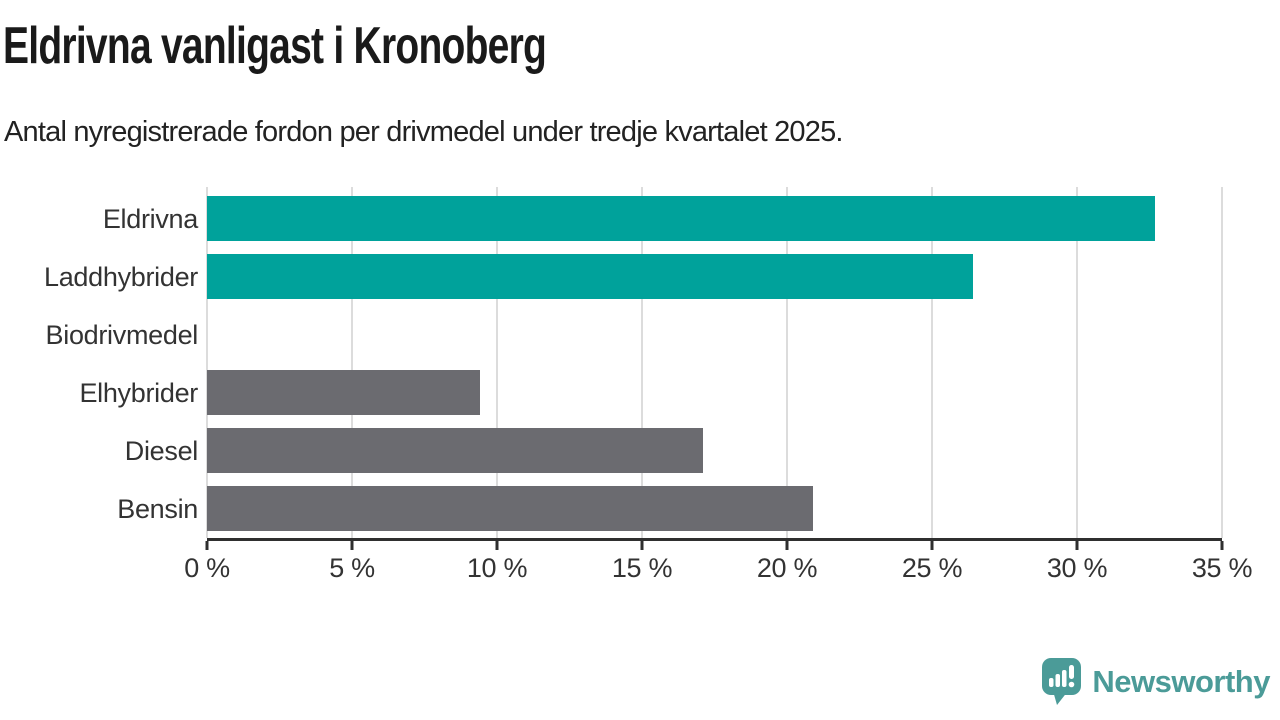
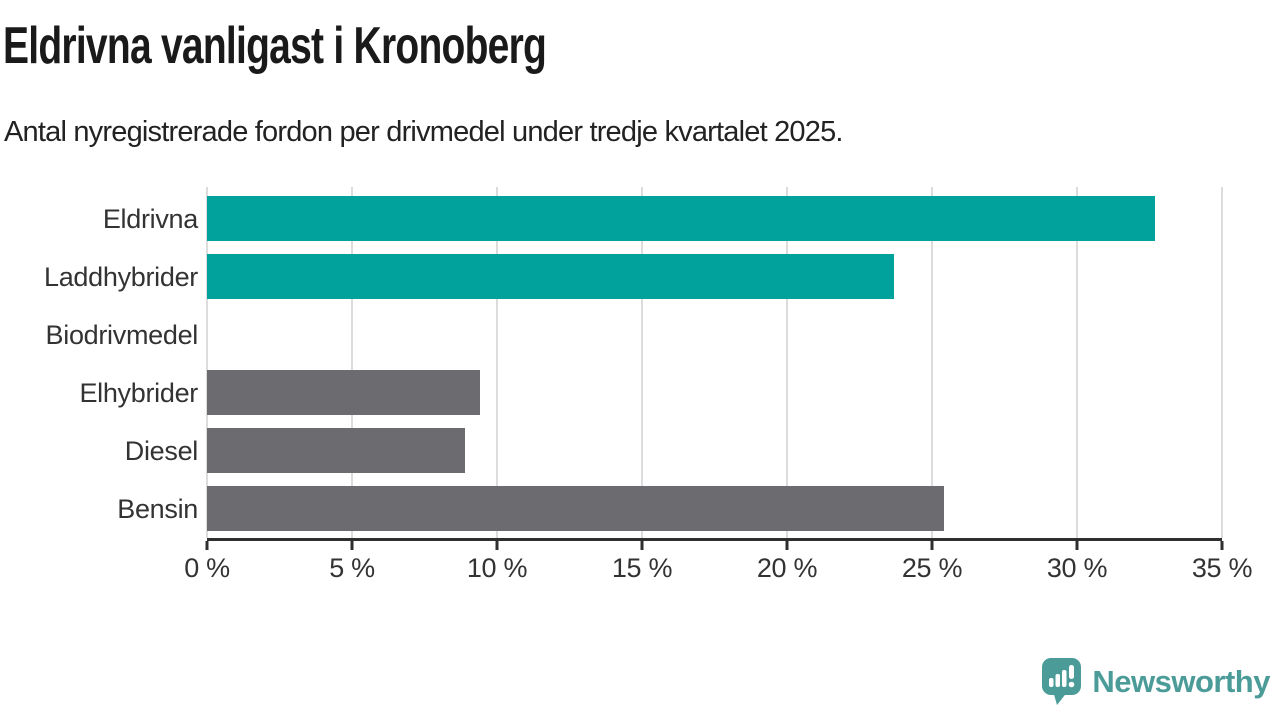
Laddhybrider: 26.4% -> 23.7%
Diesel: 17.1% -> 8.9%
Bensin: 20.9% -> 25.4%
